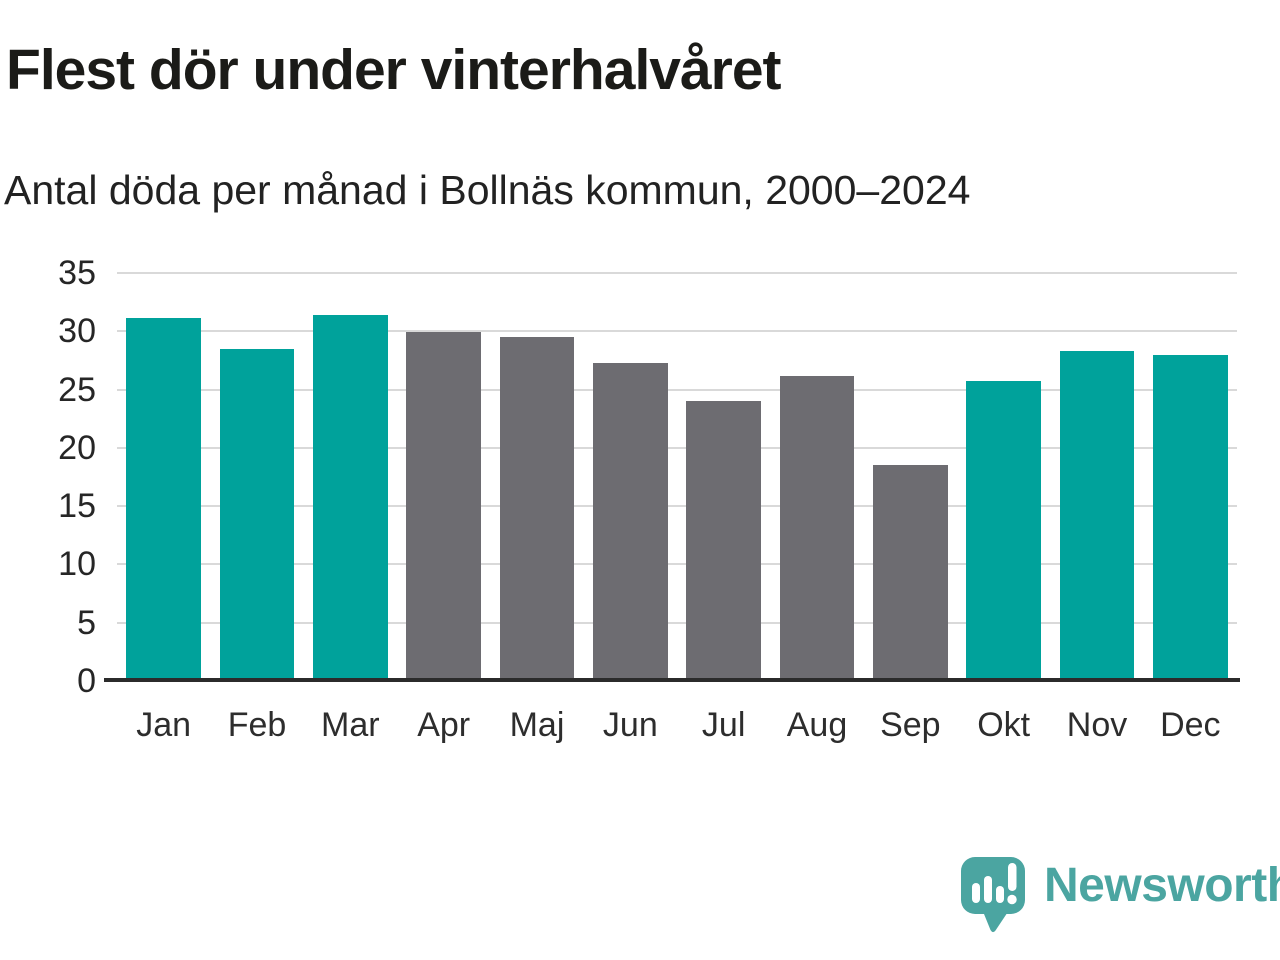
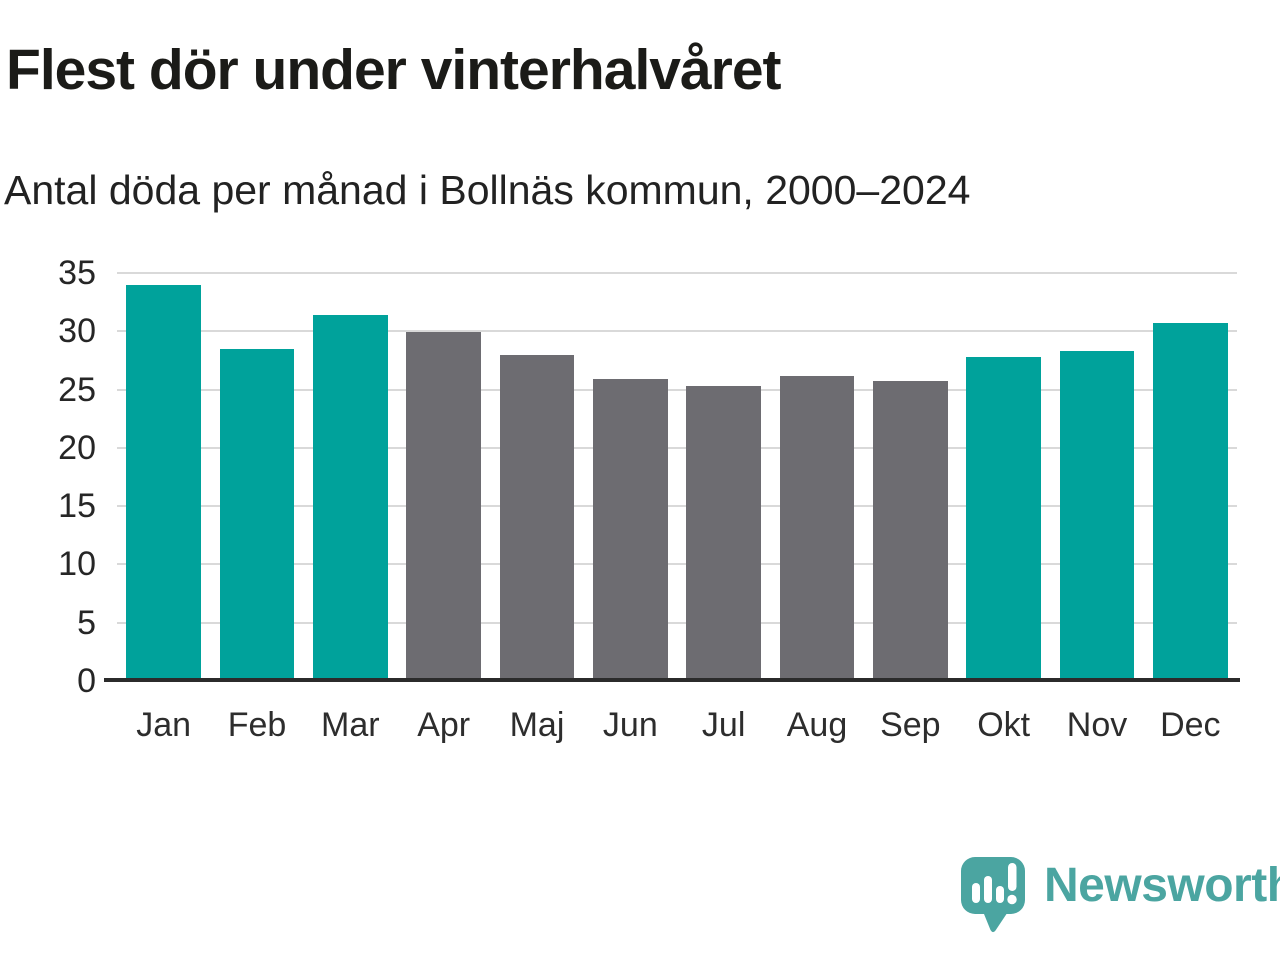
Jan: 31.1 -> 34.0
Maj: 29.5 -> 28.0
Jun: 27.3 -> 25.9
Jul: 24.0 -> 25.3
Sep: 18.5 -> 25.7
Okt: 25.7 -> 27.8
Dec: 28.0 -> 30.7
